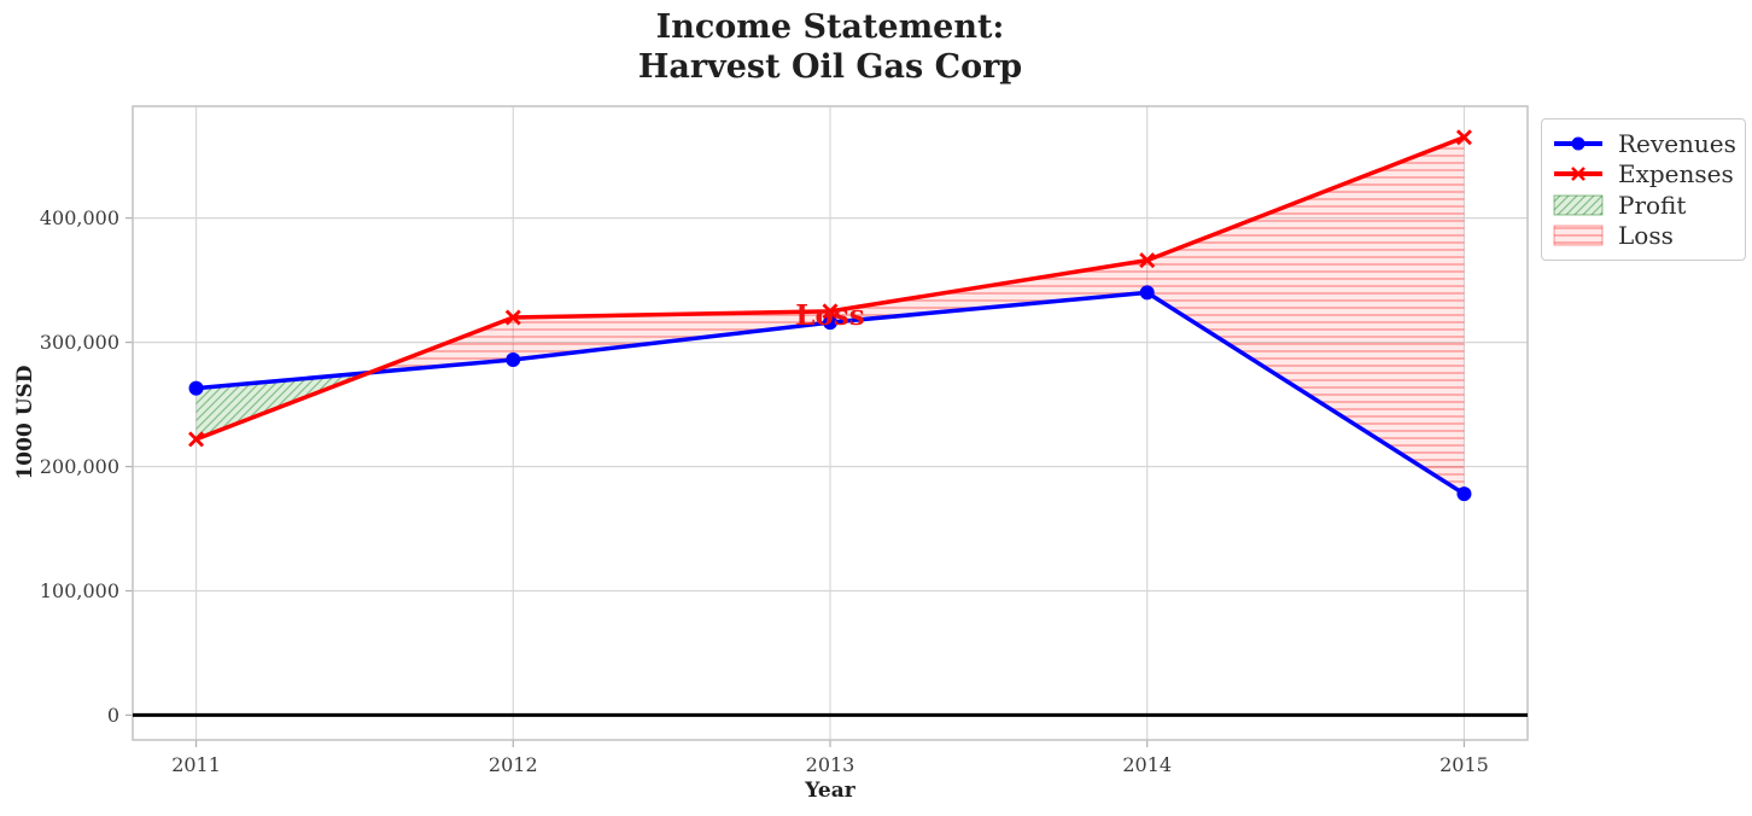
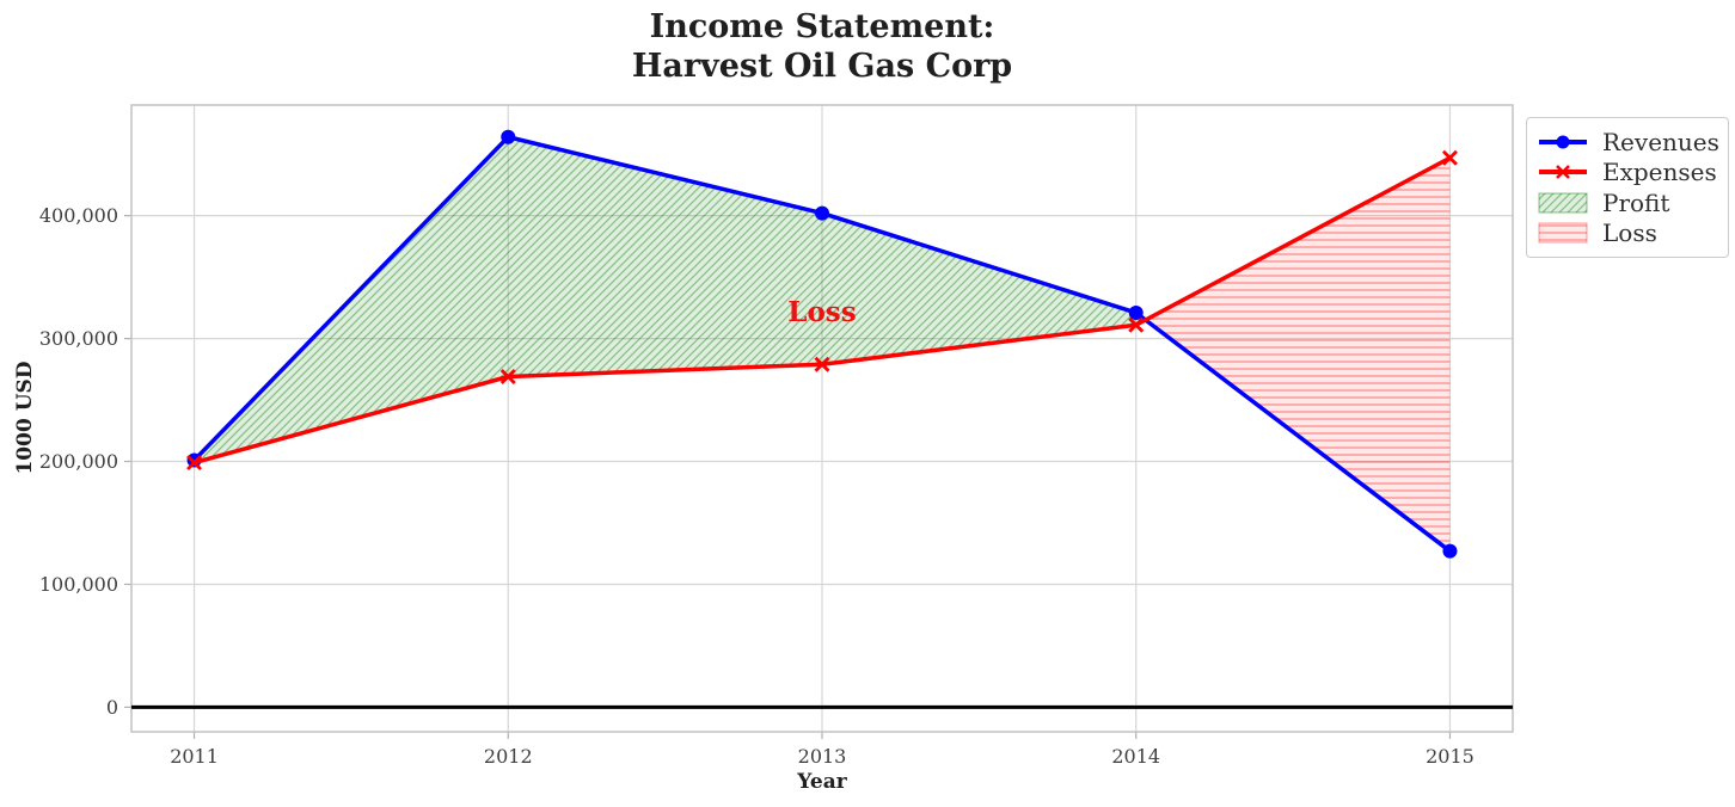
Revenues/2011: 263000 -> 201000
Expenses/2011: 222000 -> 199000
Revenues/2012: 286000 -> 464000
Expenses/2012: 320000 -> 269000
Revenues/2013: 316000 -> 402000
Expenses/2013: 325000 -> 279000
Revenues/2014: 340000 -> 321000
Expenses/2014: 366000 -> 311000
Revenues/2015: 178000 -> 127000
Expenses/2015: 465000 -> 447000
